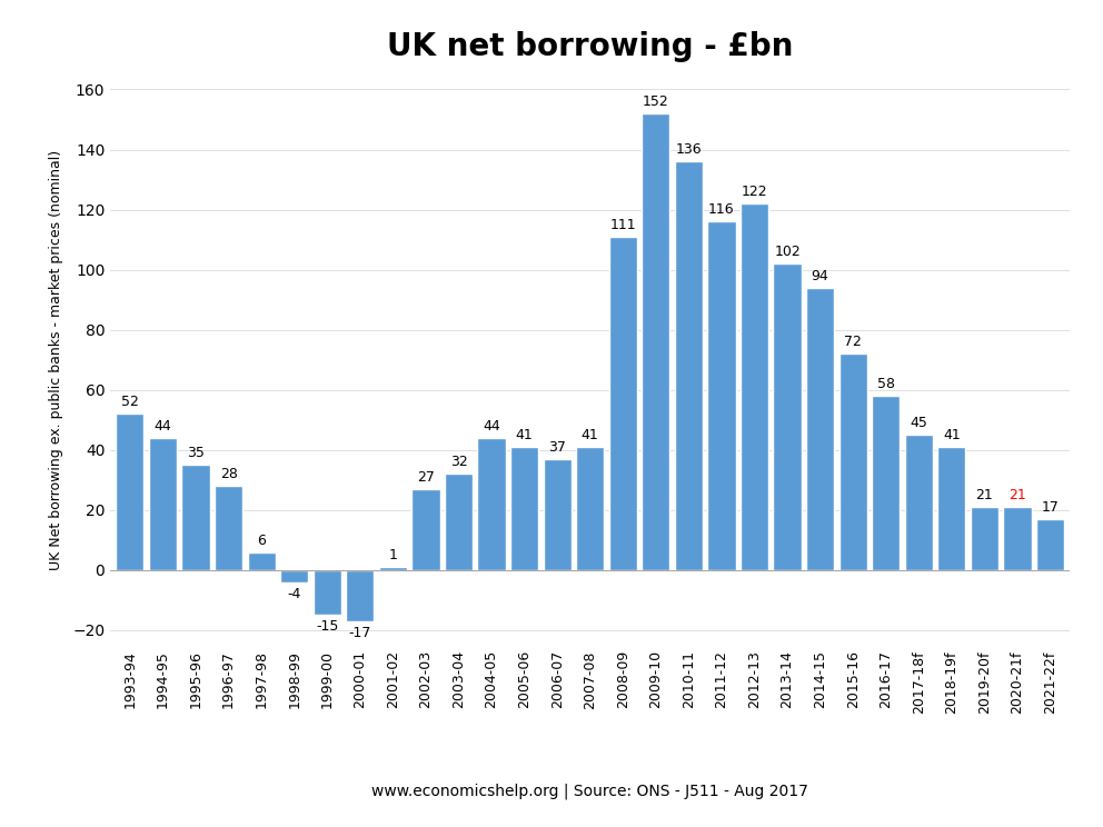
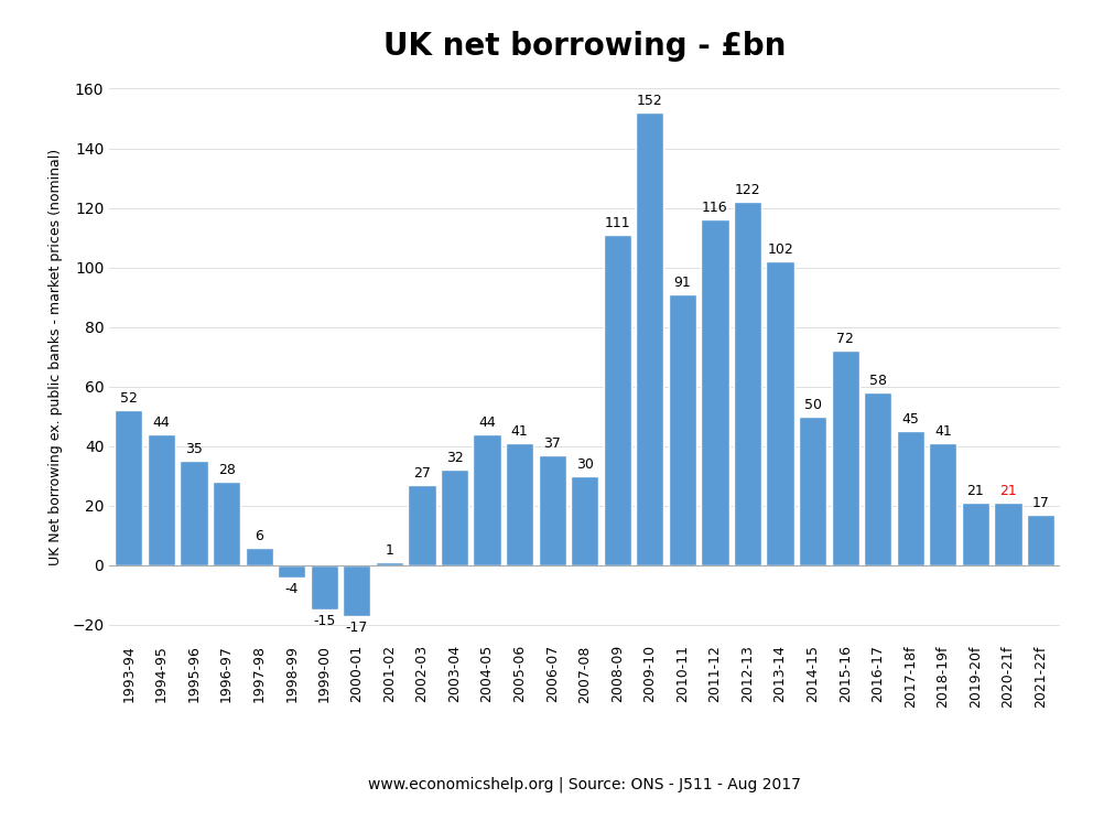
2007-08: 41 -> 30
2010-11: 136 -> 91
2014-15: 94 -> 50
